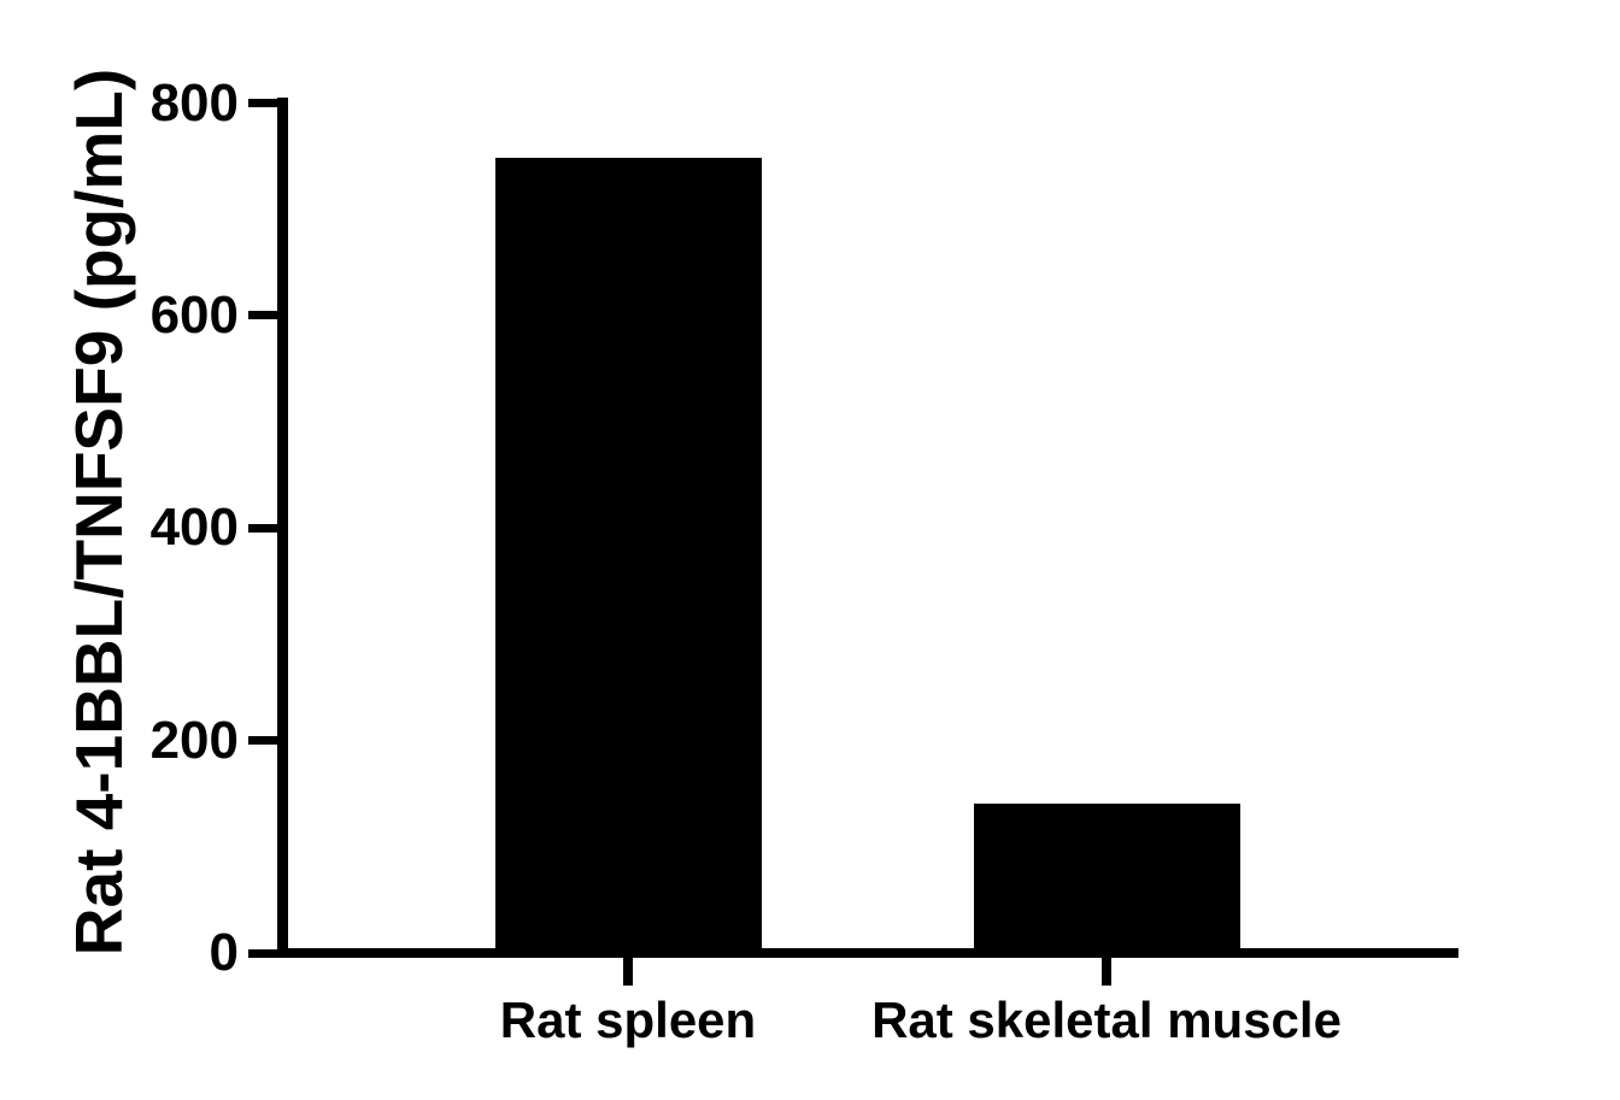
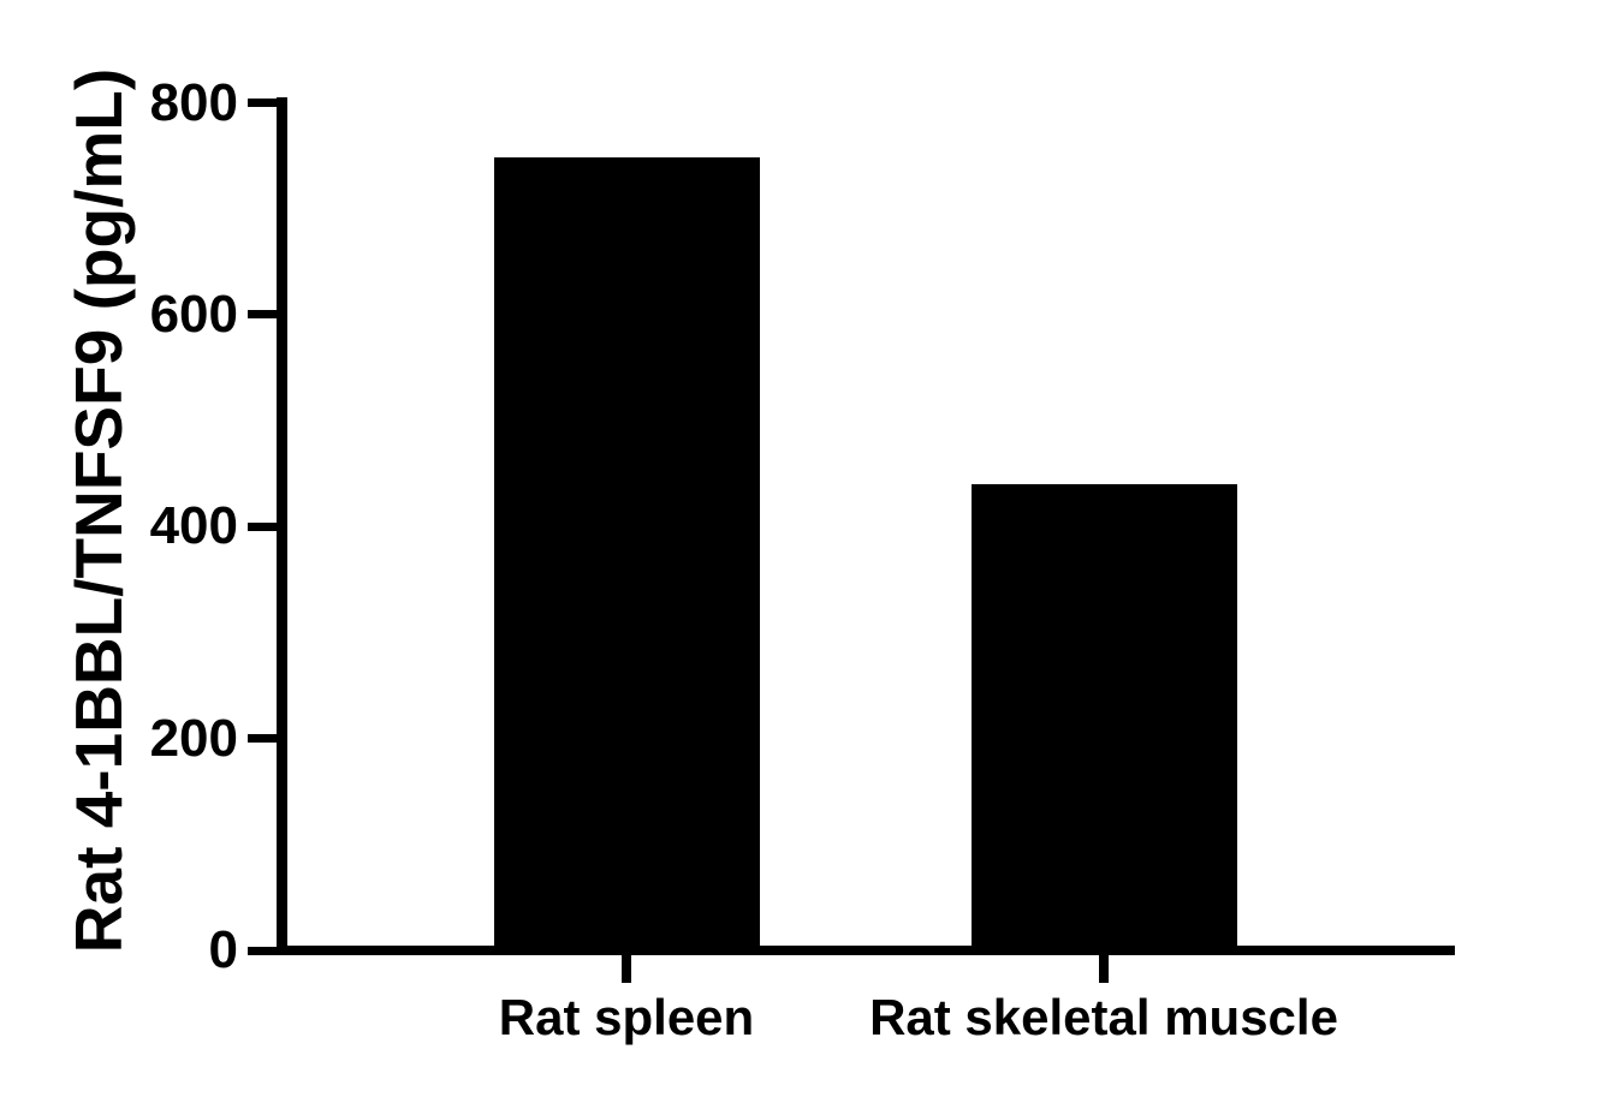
Rat skeletal muscle: 140 -> 440
